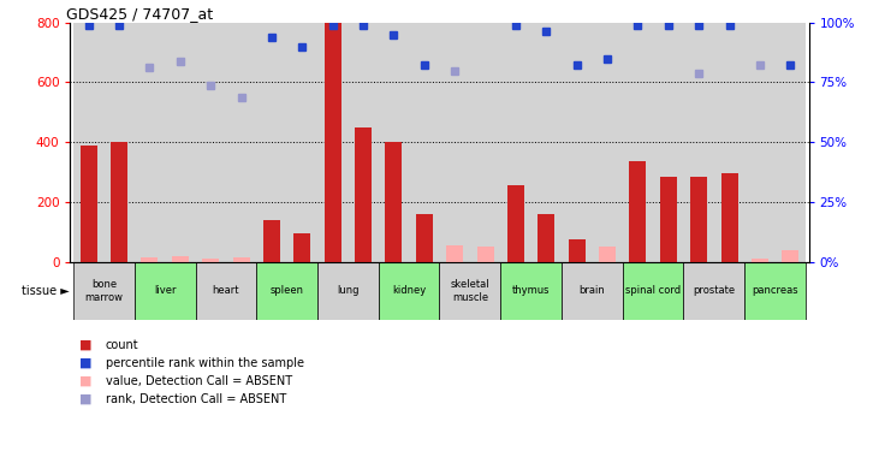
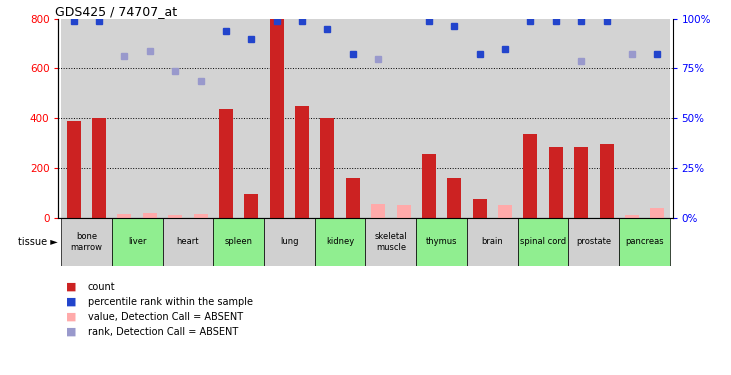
GSM12652: 140 -> 435
